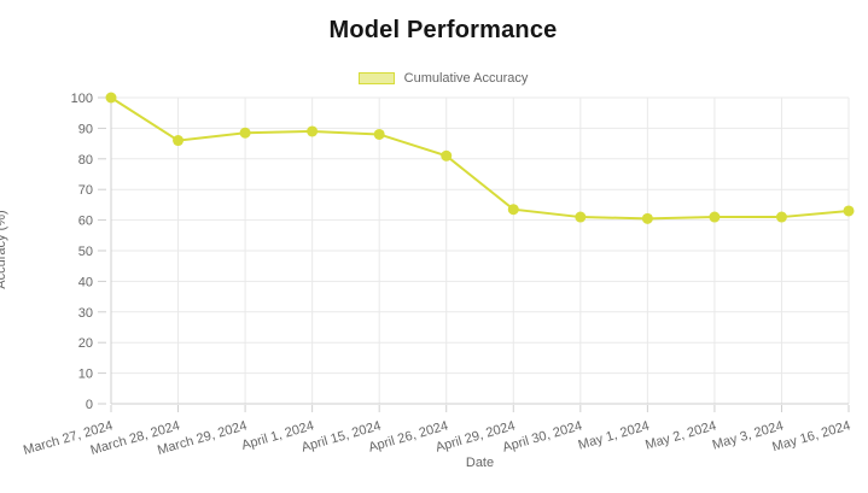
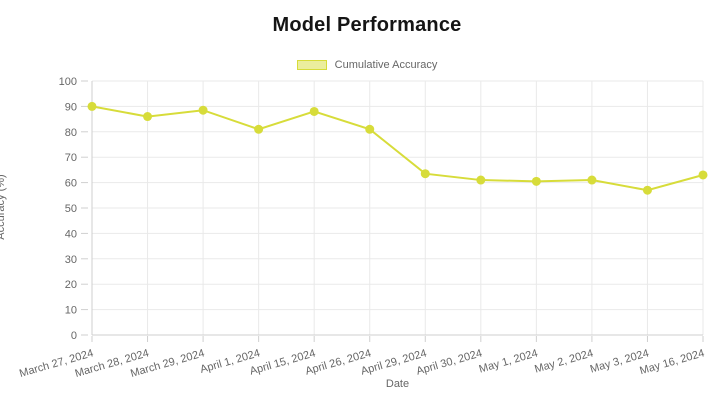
March 27, 2024: 100 -> 90
April 1, 2024: 89 -> 81
May 3, 2024: 61 -> 57
